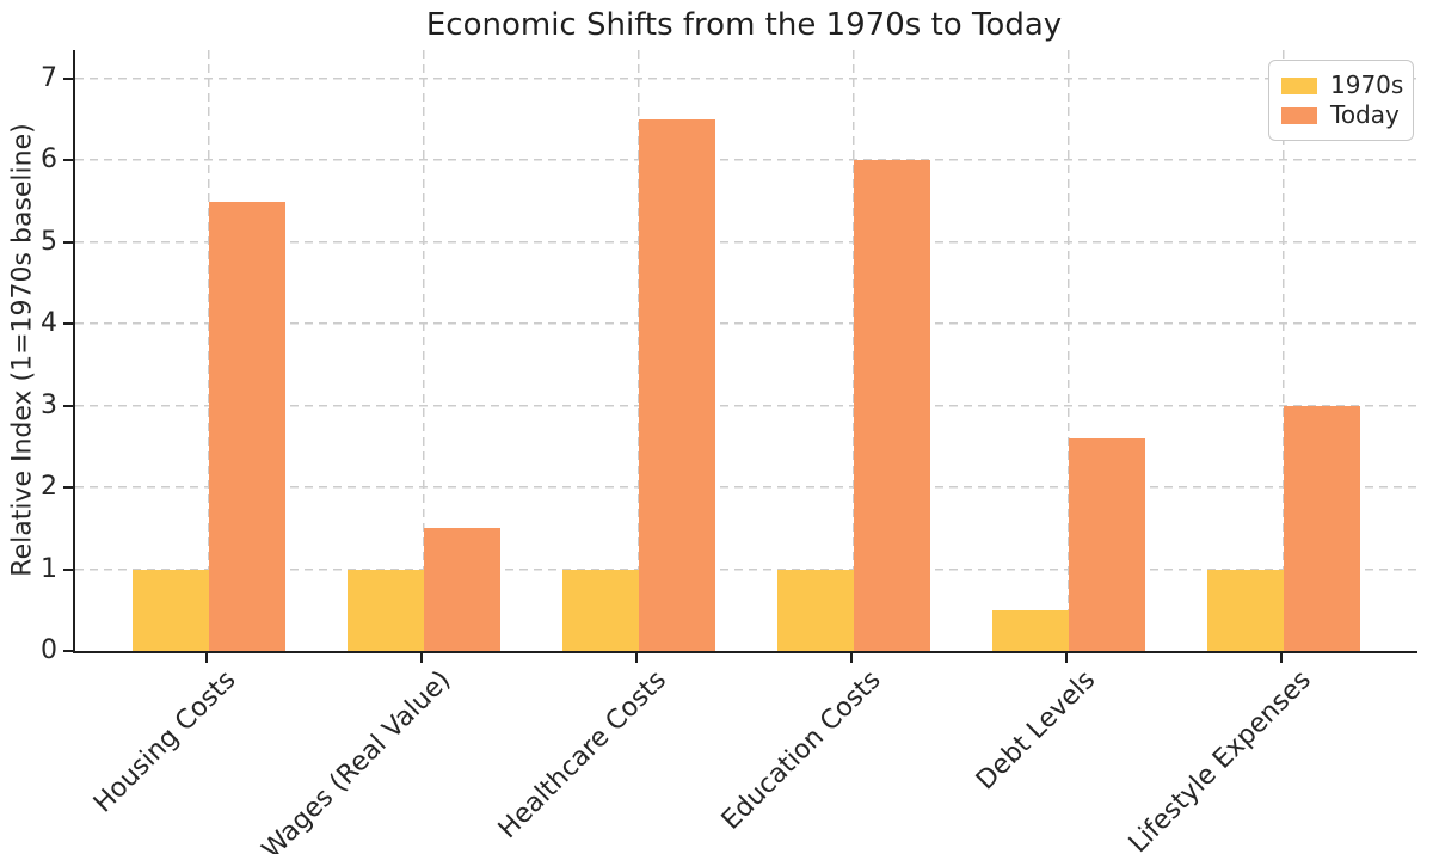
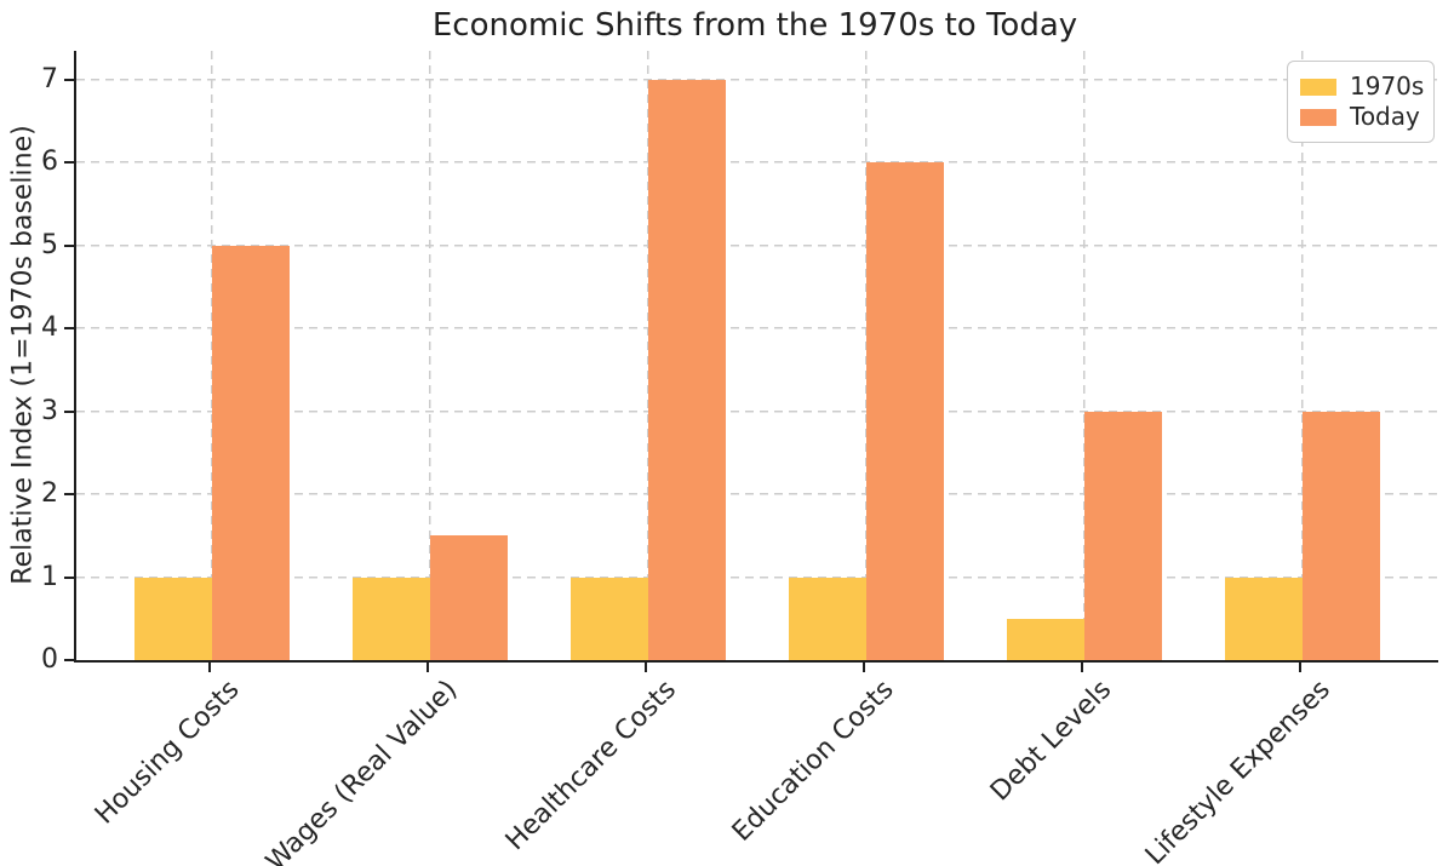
Today/Housing Costs: 5.5 -> 5.0
Today/Healthcare Costs: 6.5 -> 7.0
Today/Debt Levels: 2.6 -> 3.0
